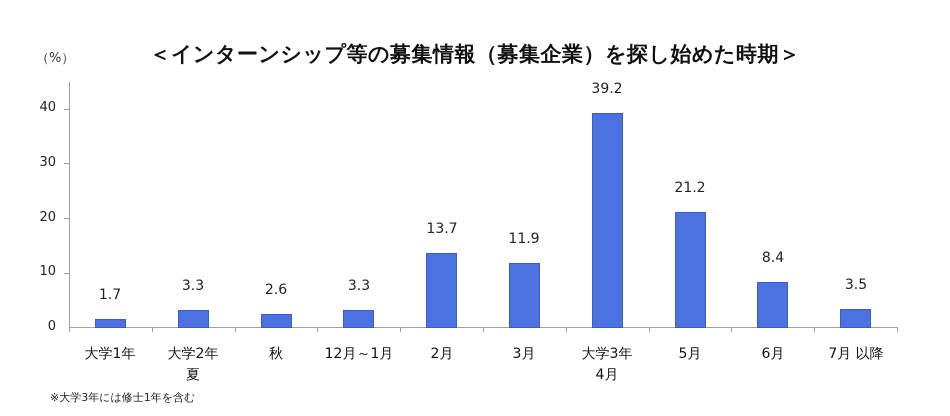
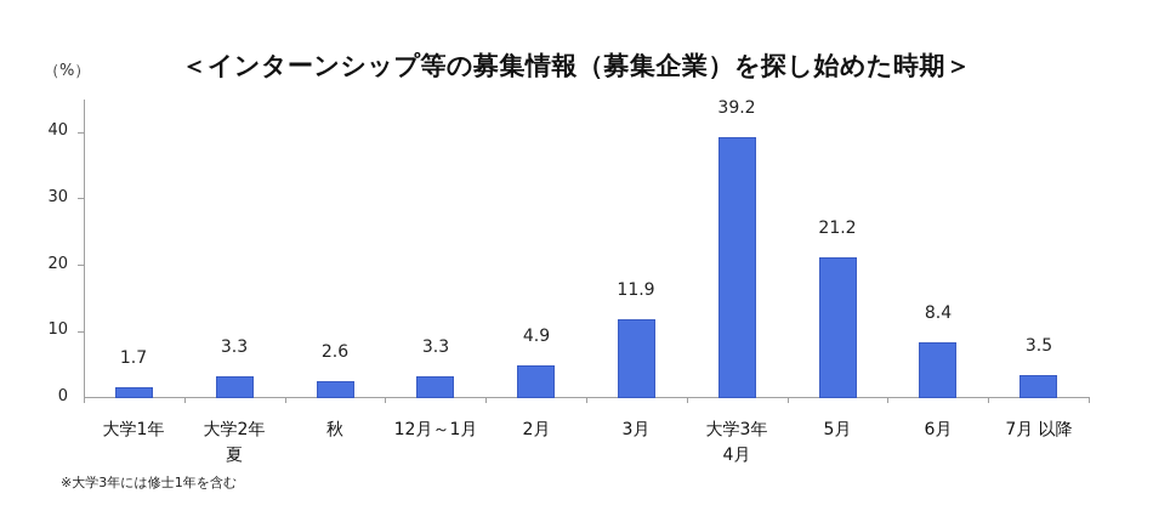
2月: 13.7 -> 4.9
